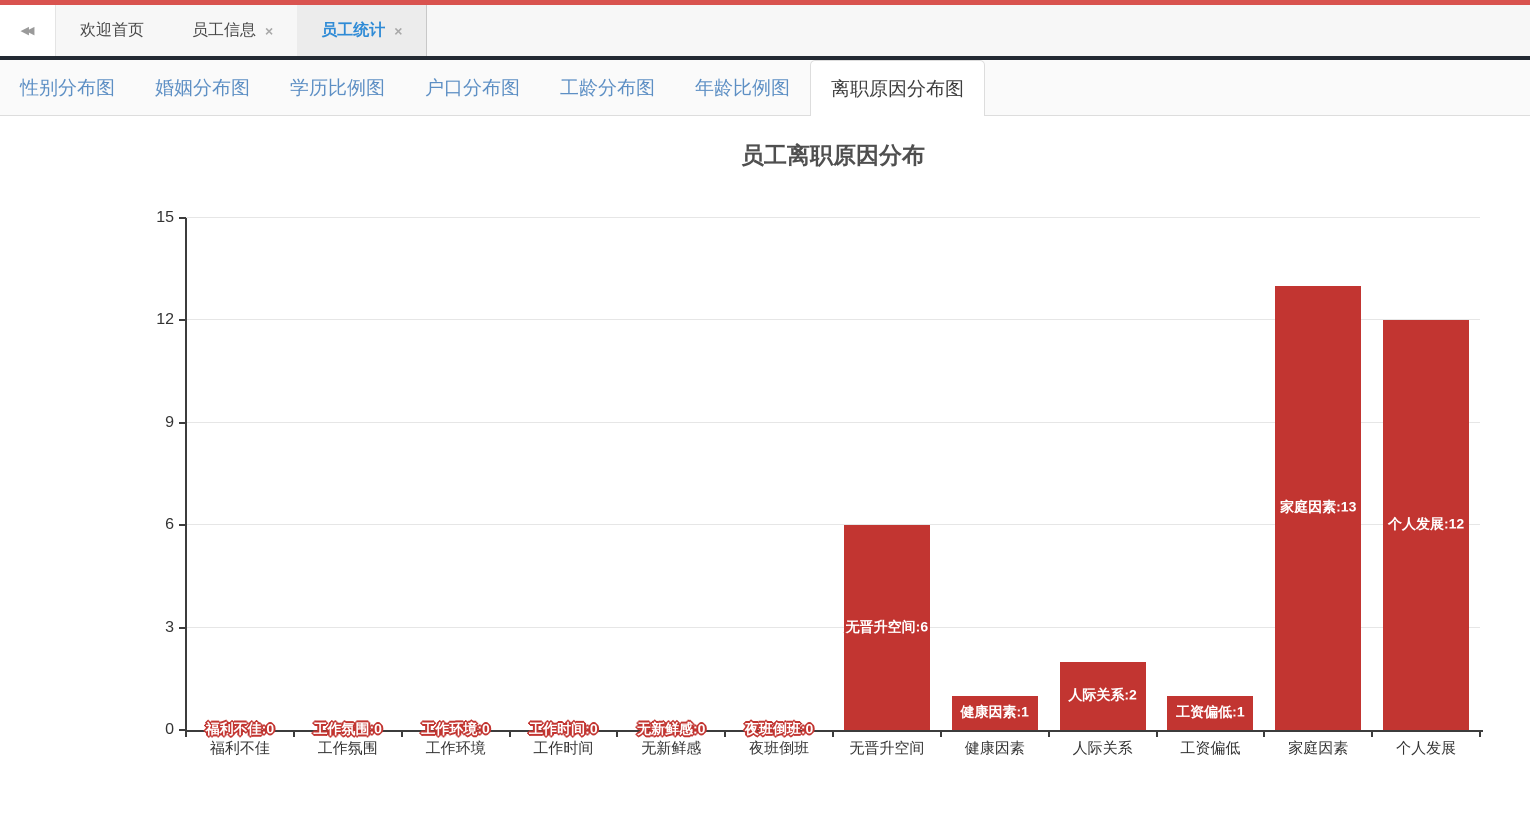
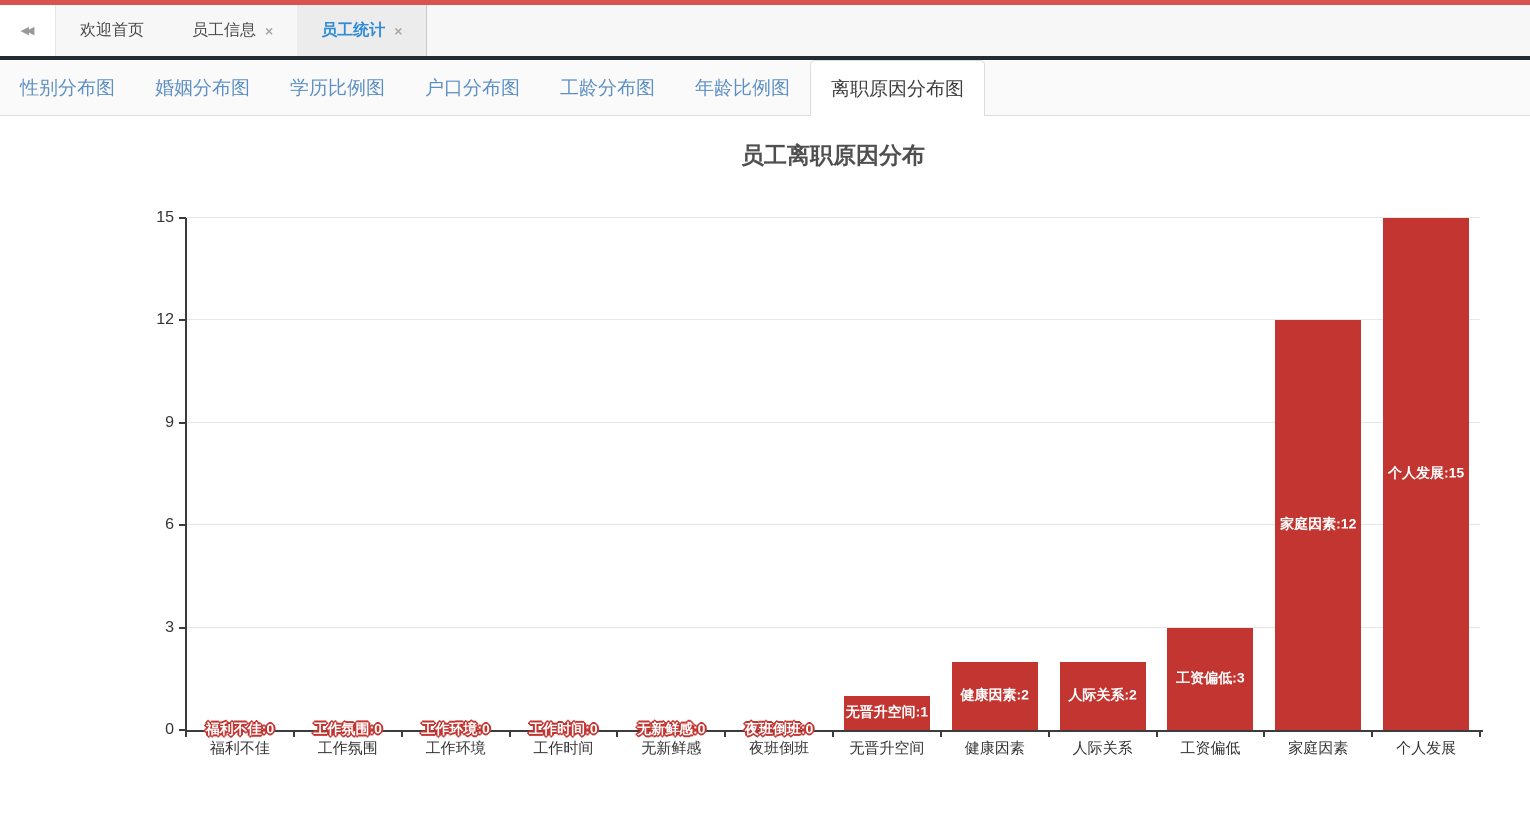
无晋升空间: 6 -> 1
健康因素: 1 -> 2
工资偏低: 1 -> 3
家庭因素: 13 -> 12
个人发展: 12 -> 15
